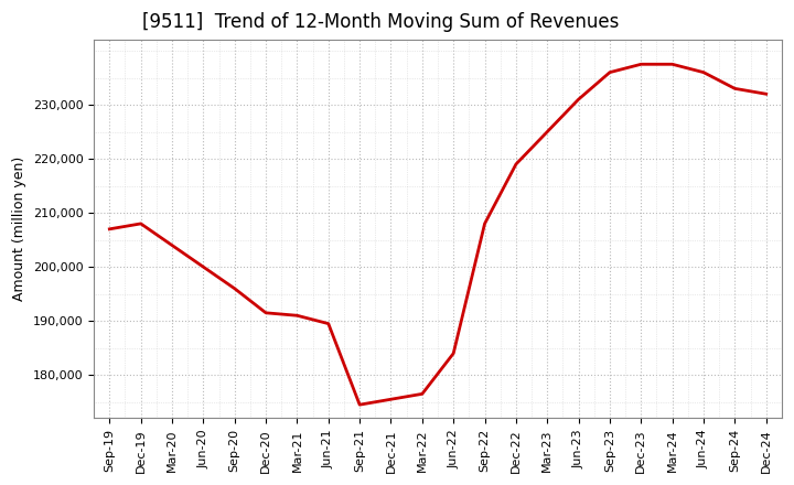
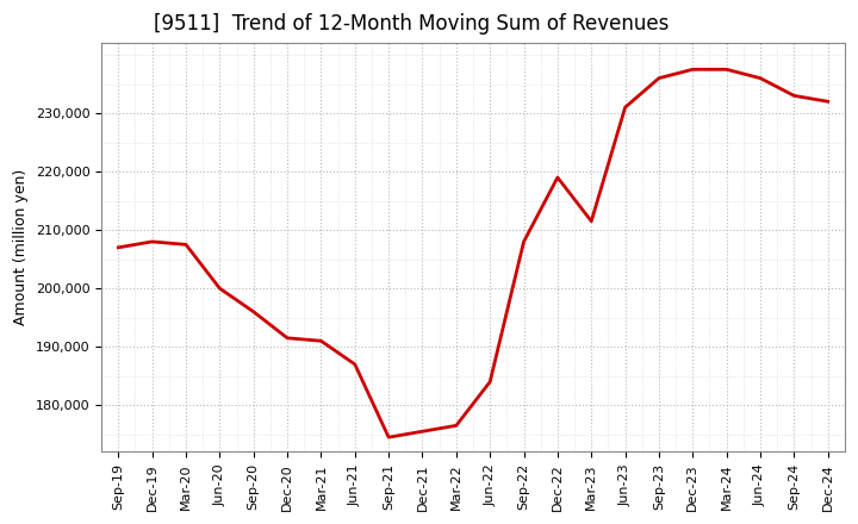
Mar-20: 204,000 -> 207,500
Jun-21: 189,500 -> 187,000
Mar-23: 225,000 -> 211,500
